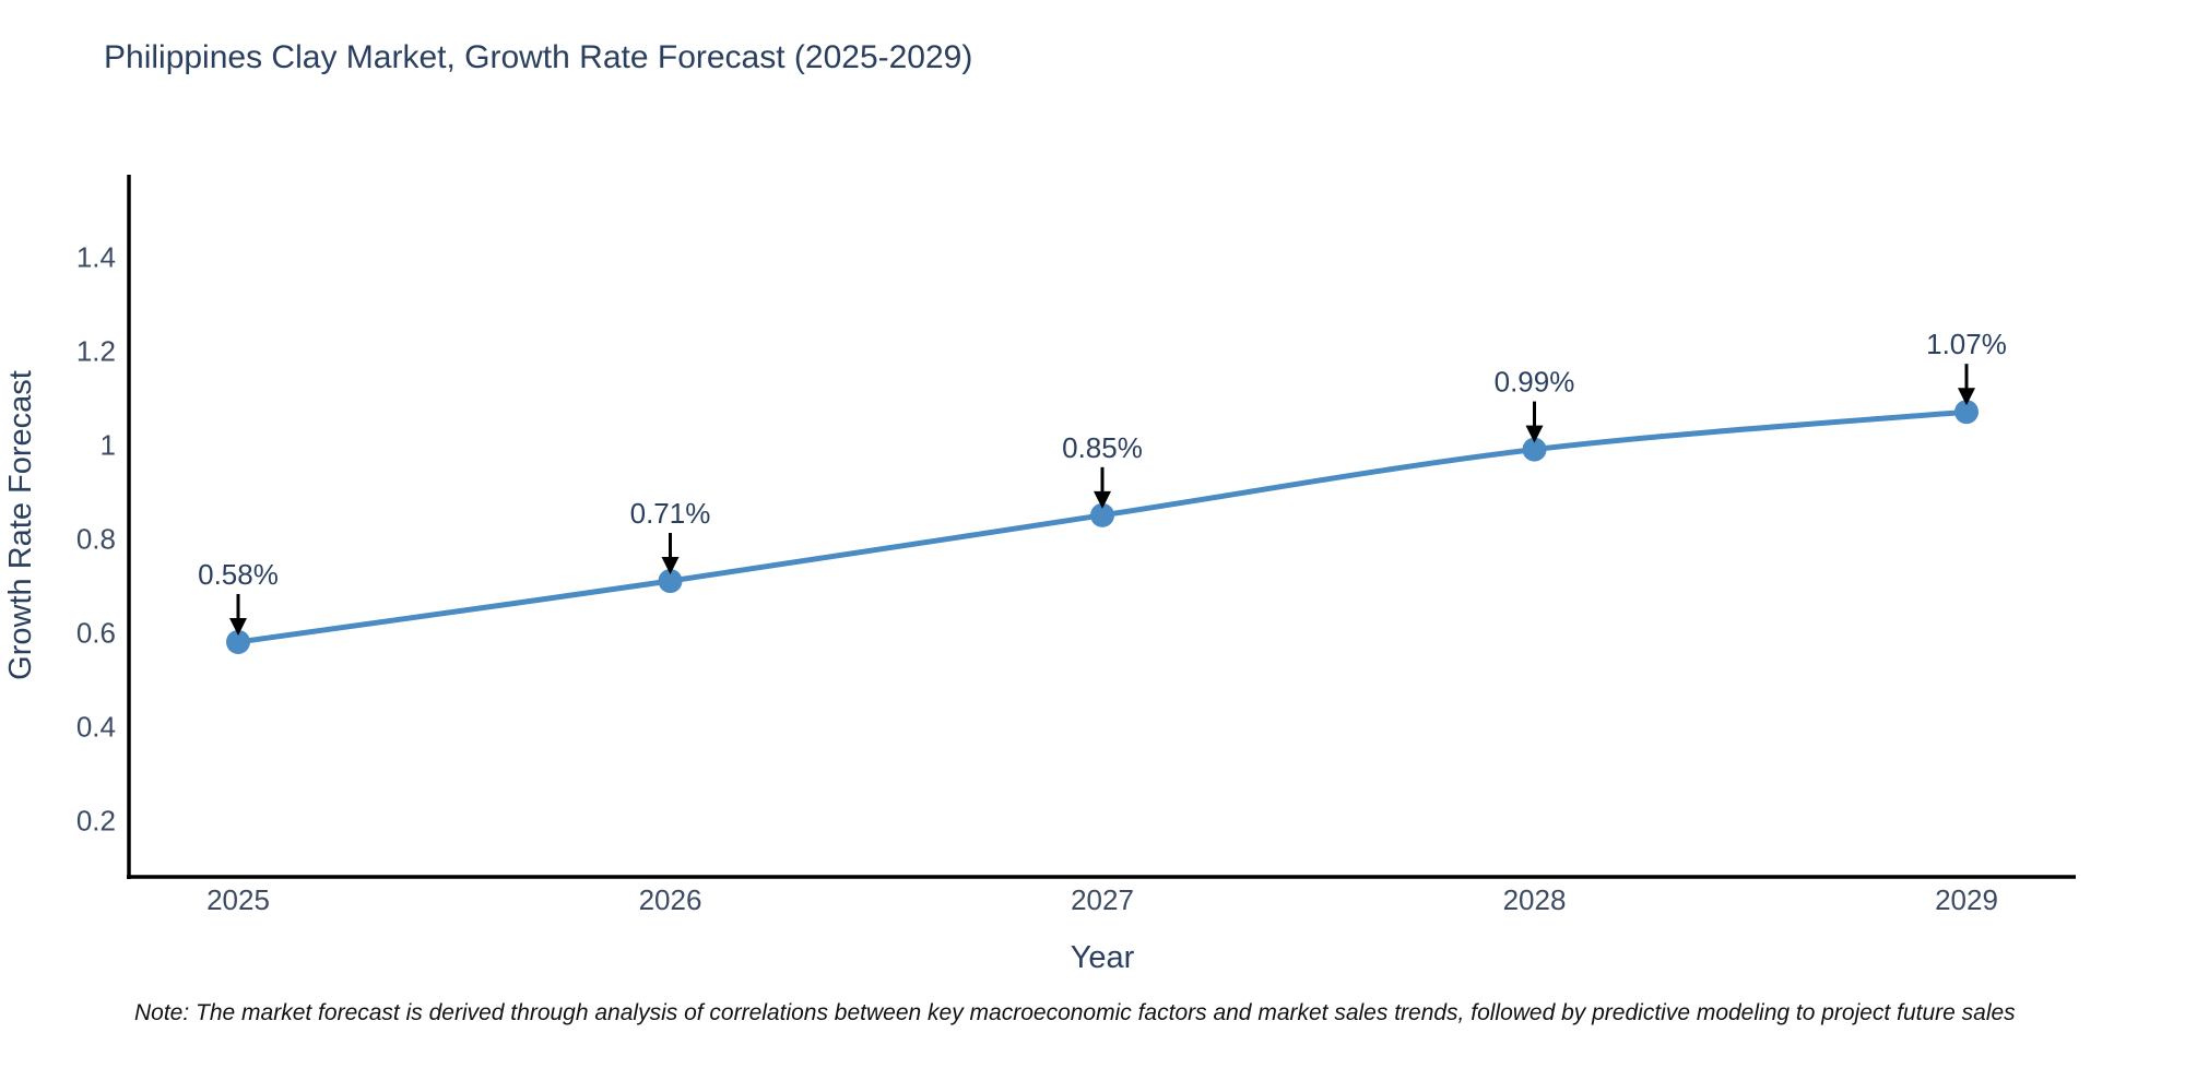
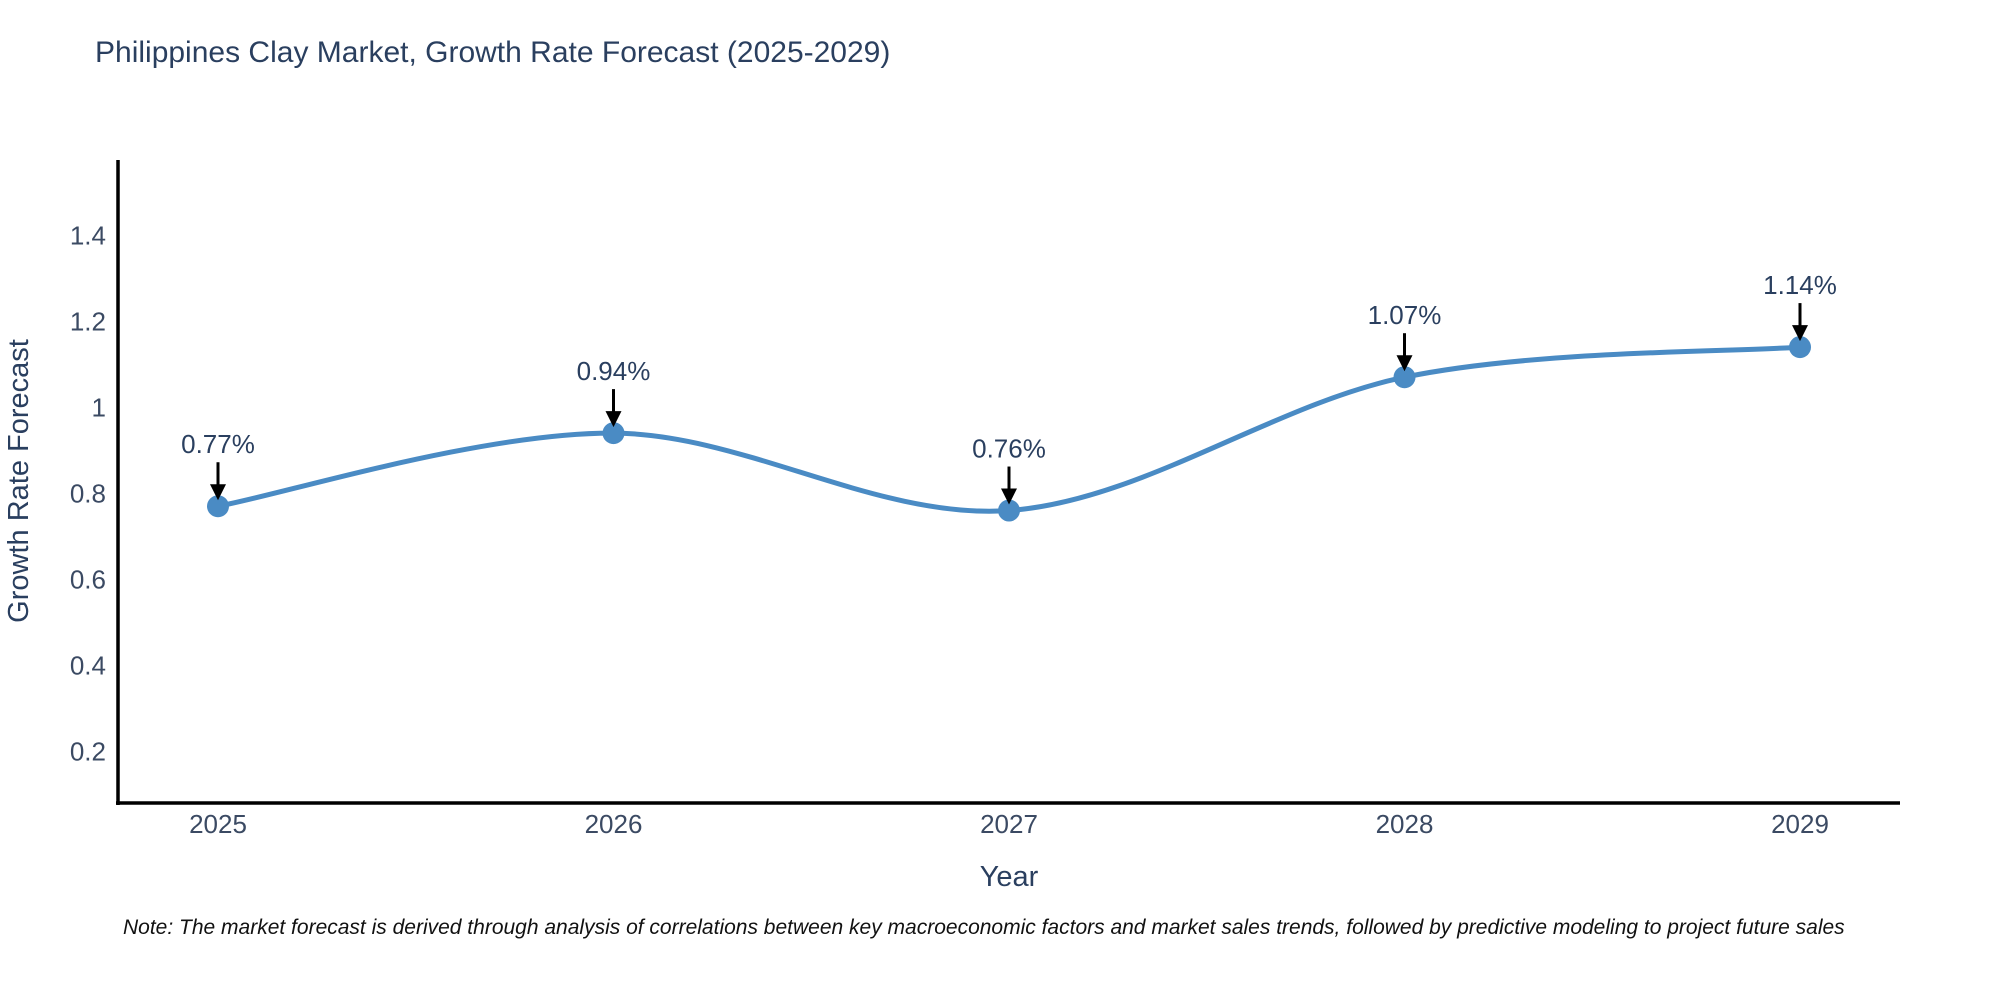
2025: 0.58% -> 0.77%
2026: 0.71% -> 0.94%
2027: 0.85% -> 0.76%
2028: 0.99% -> 1.07%
2029: 1.07% -> 1.14%
